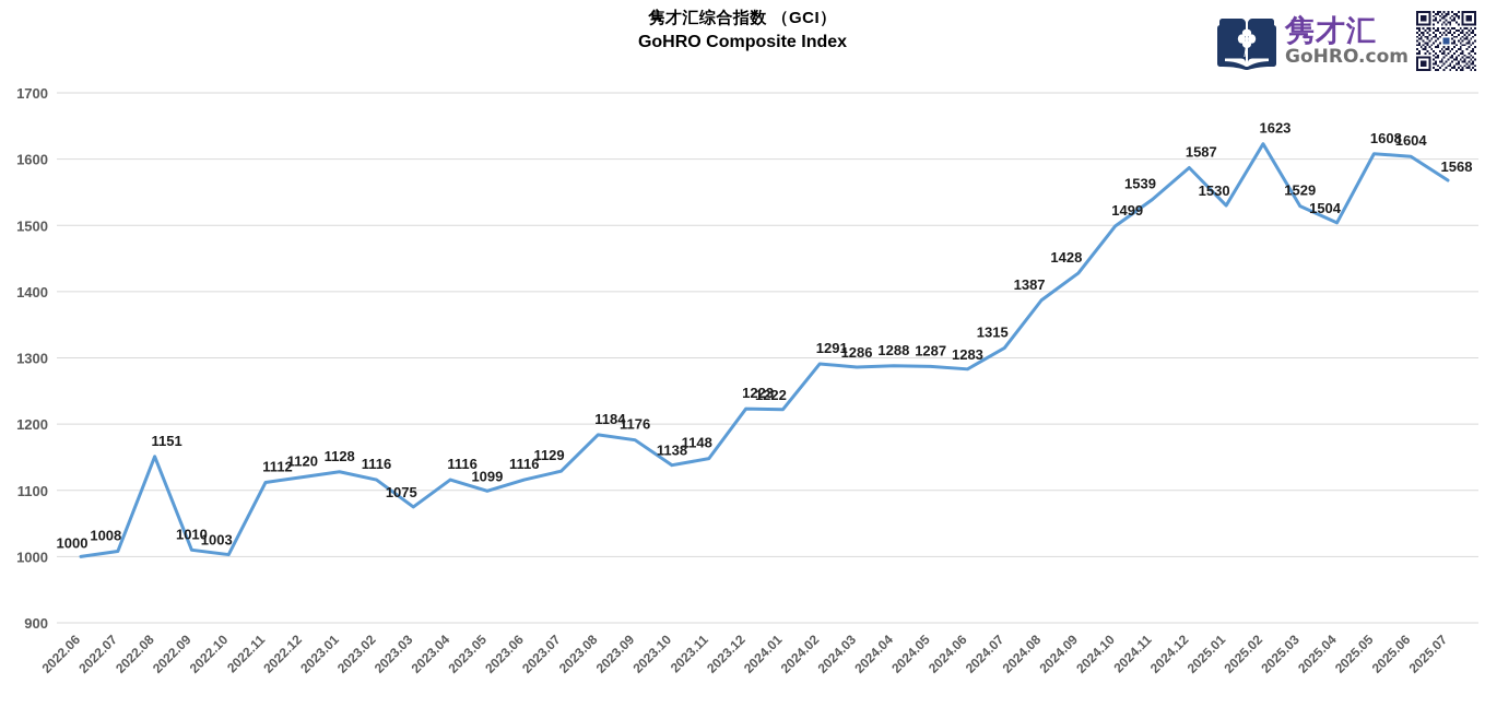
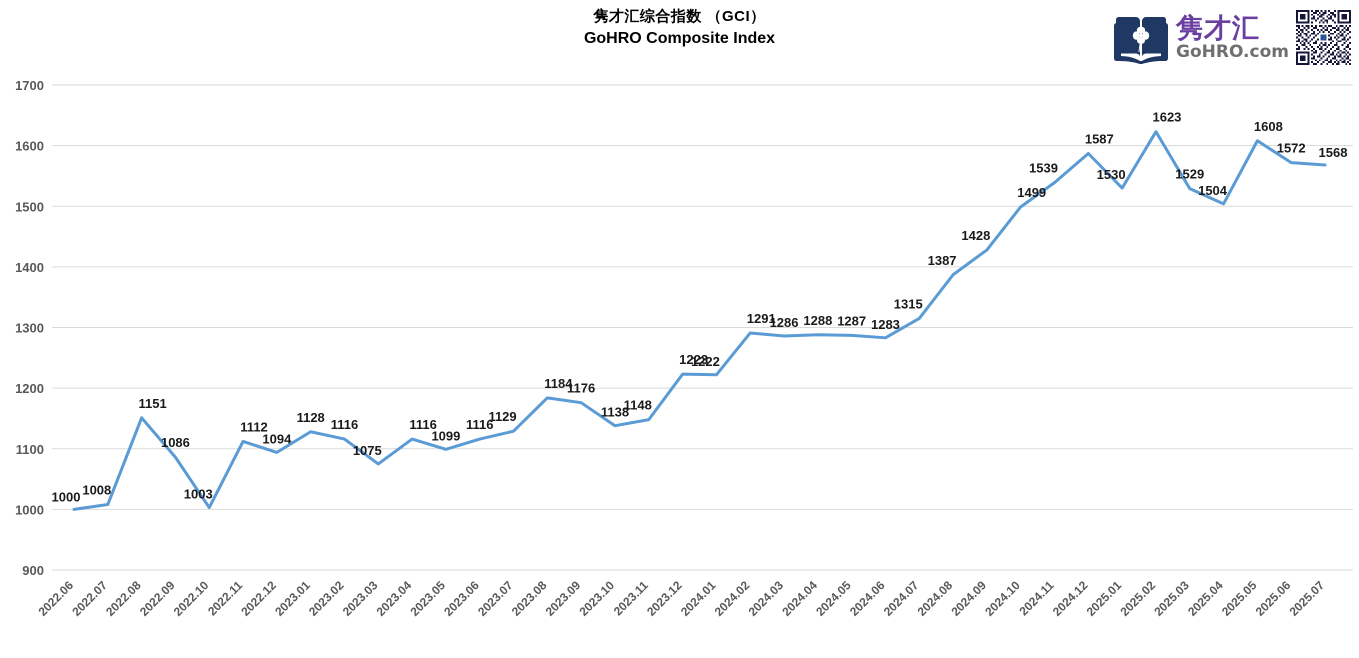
2022.09: 1010 -> 1086
2022.12: 1120 -> 1094
2025.06: 1604 -> 1572
